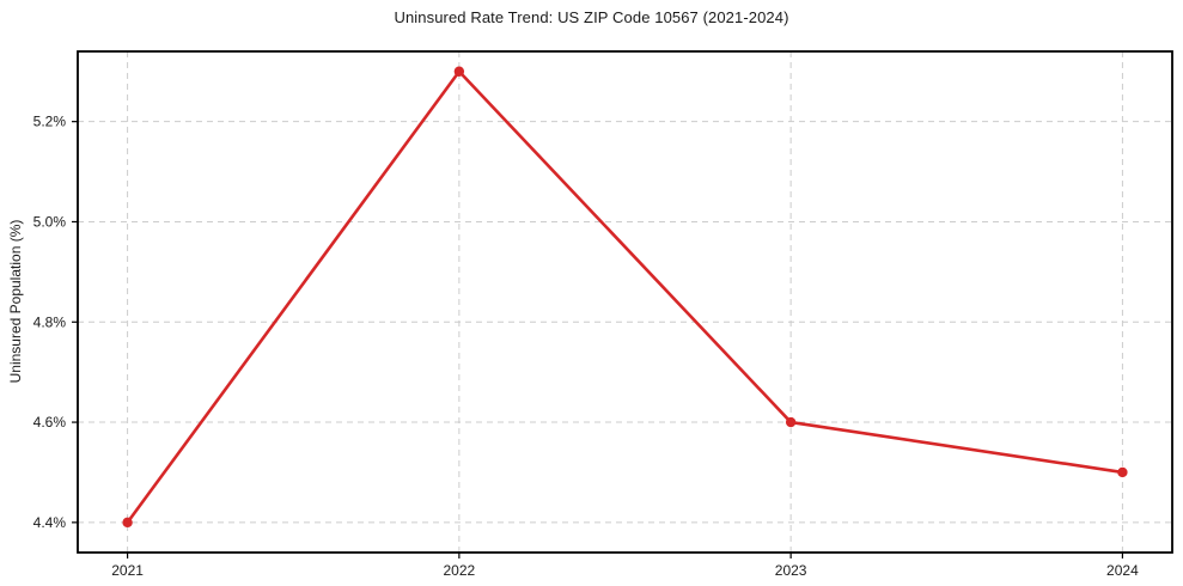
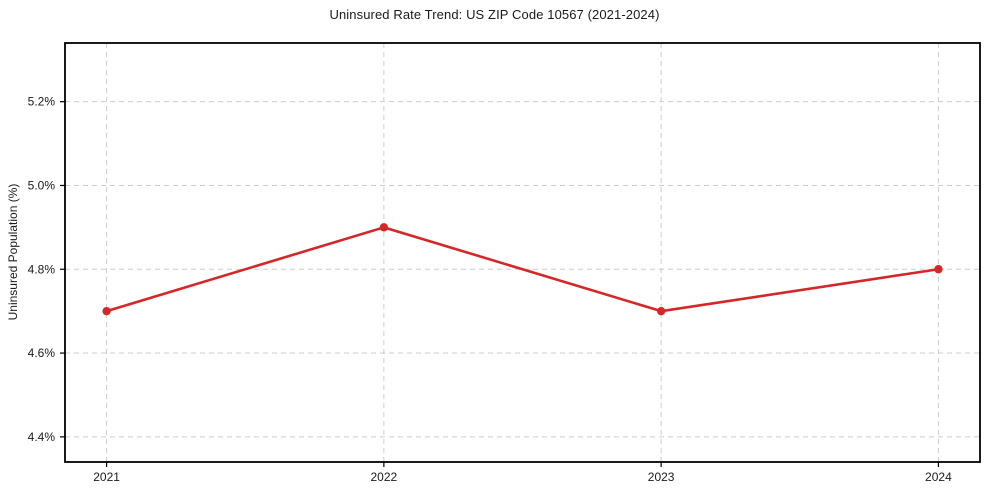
2021: 4.4% -> 4.7%
2022: 5.3% -> 4.9%
2023: 4.6% -> 4.7%
2024: 4.5% -> 4.8%
